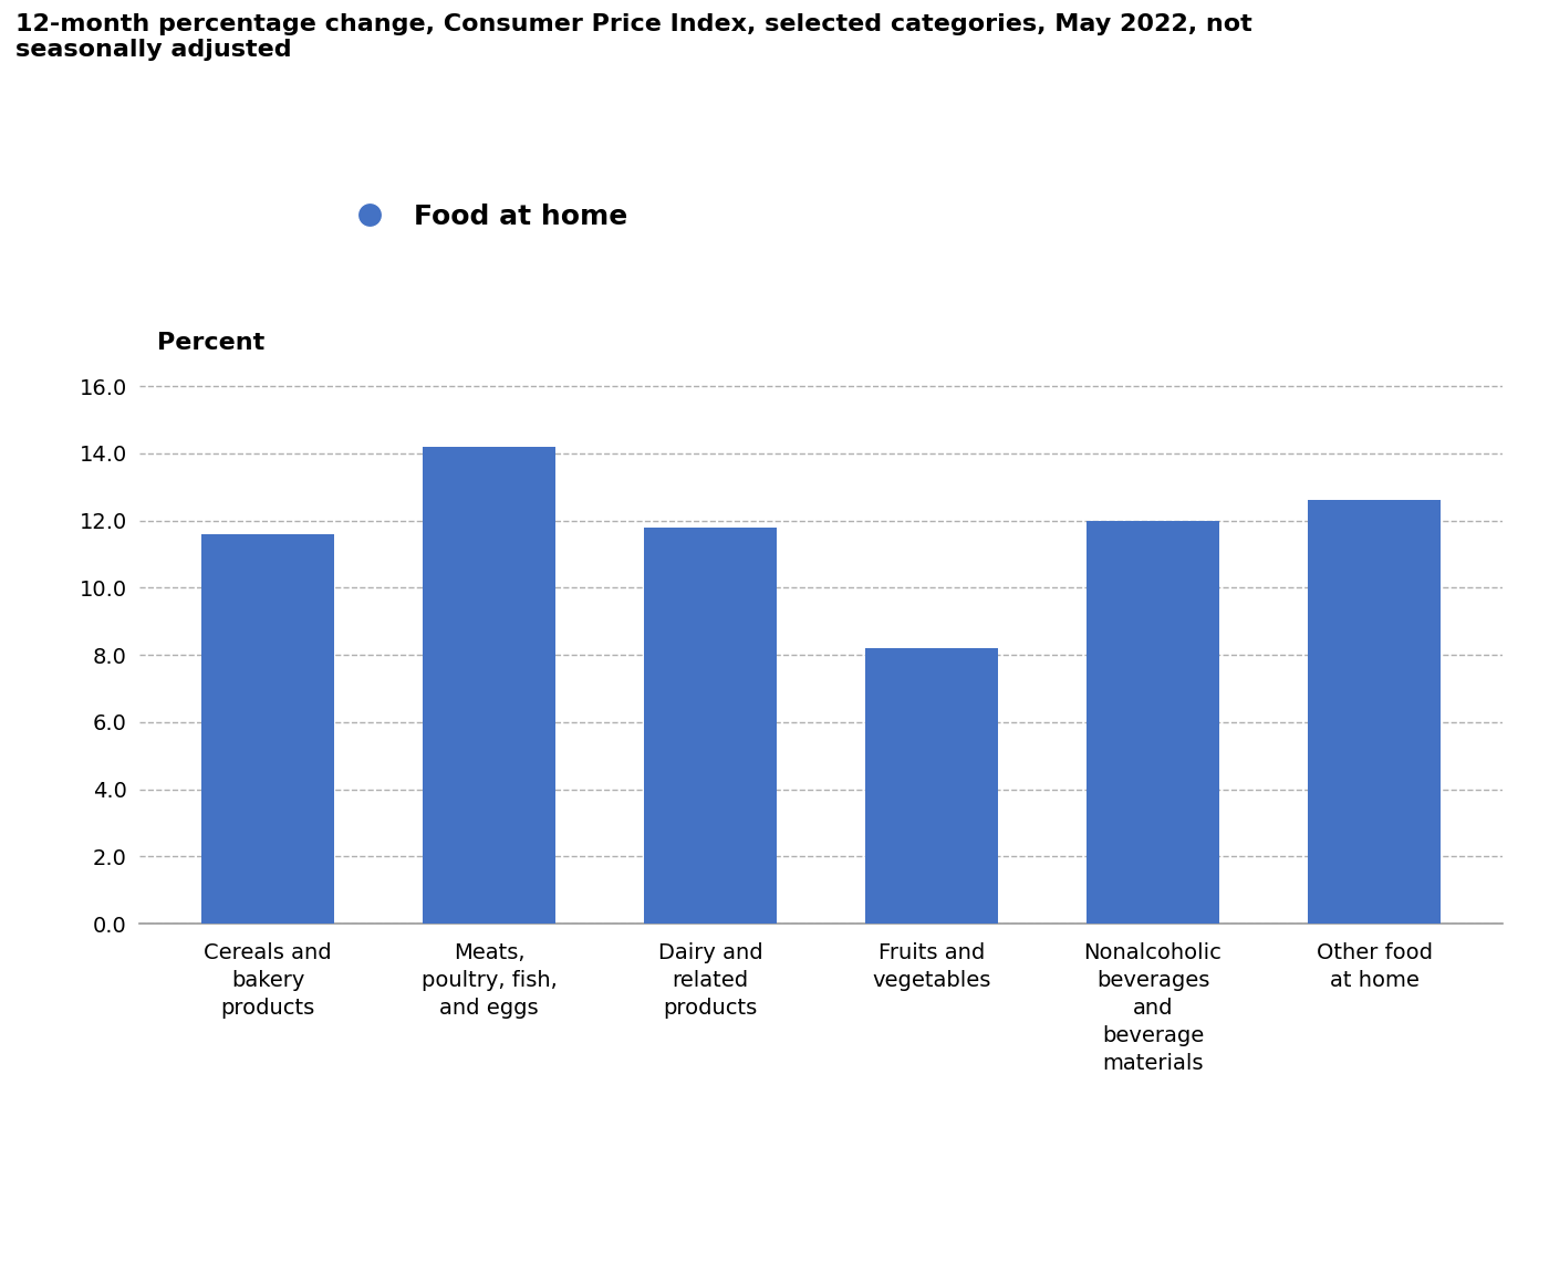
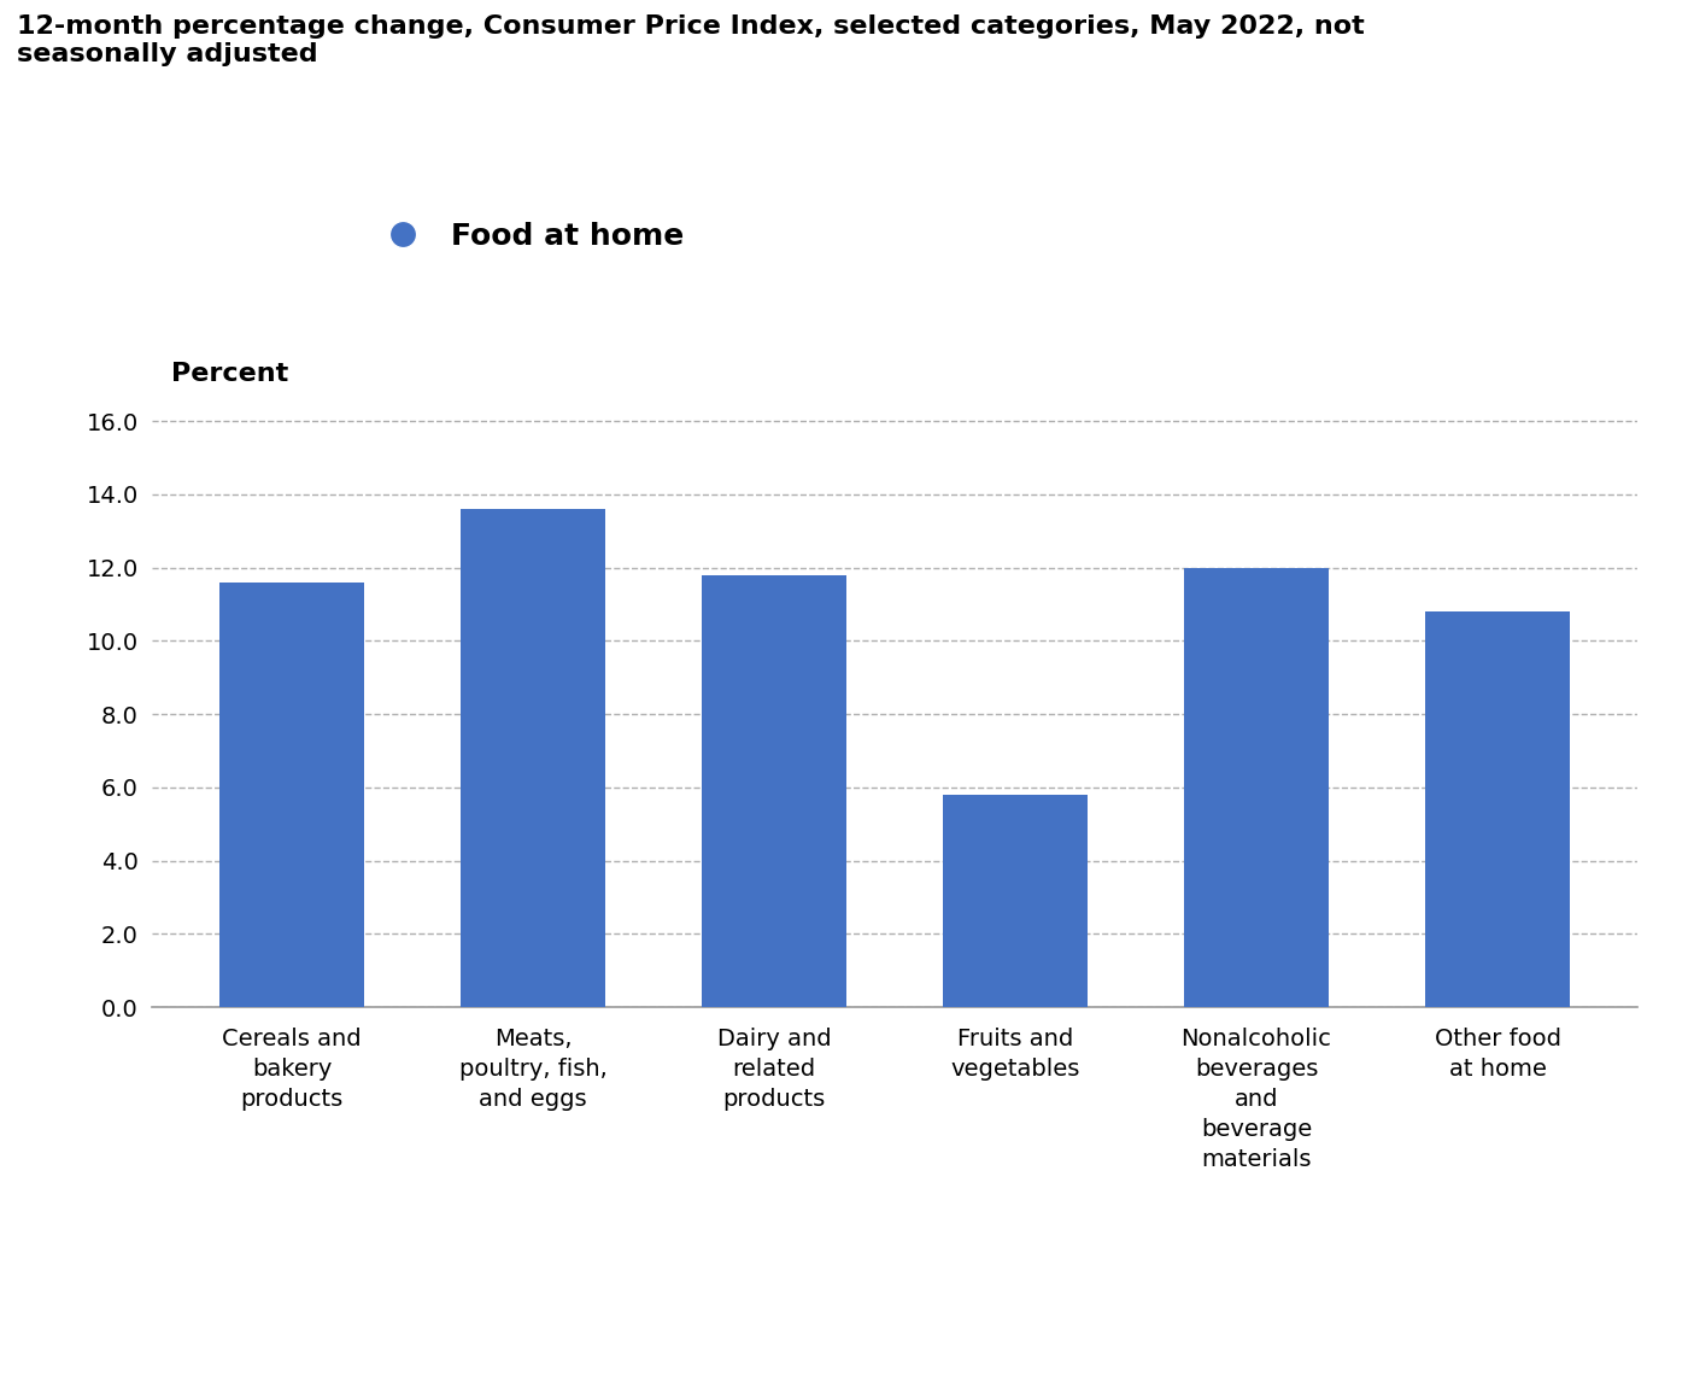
Meats, poultry, fish, and eggs: 14.2 -> 13.6
Fruits and vegetables: 8.2 -> 5.8
Other food at home: 12.6 -> 10.8
